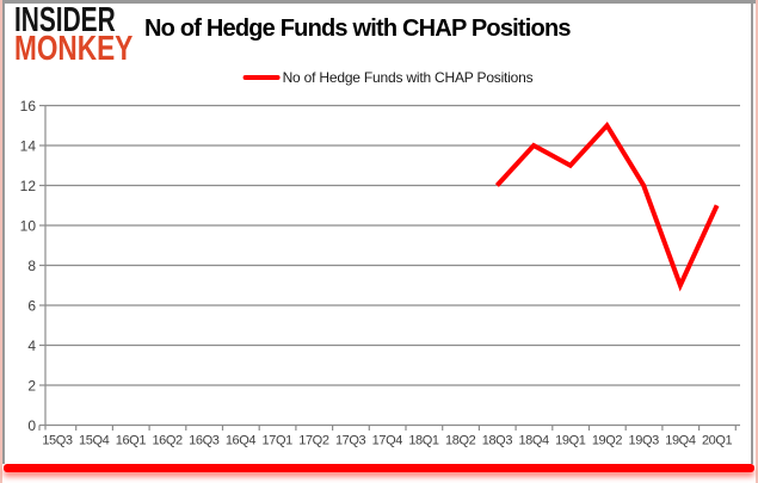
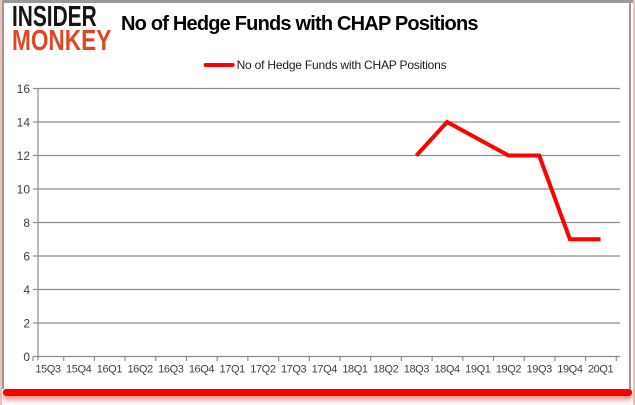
19Q2: 15 -> 12
20Q1: 11 -> 7
